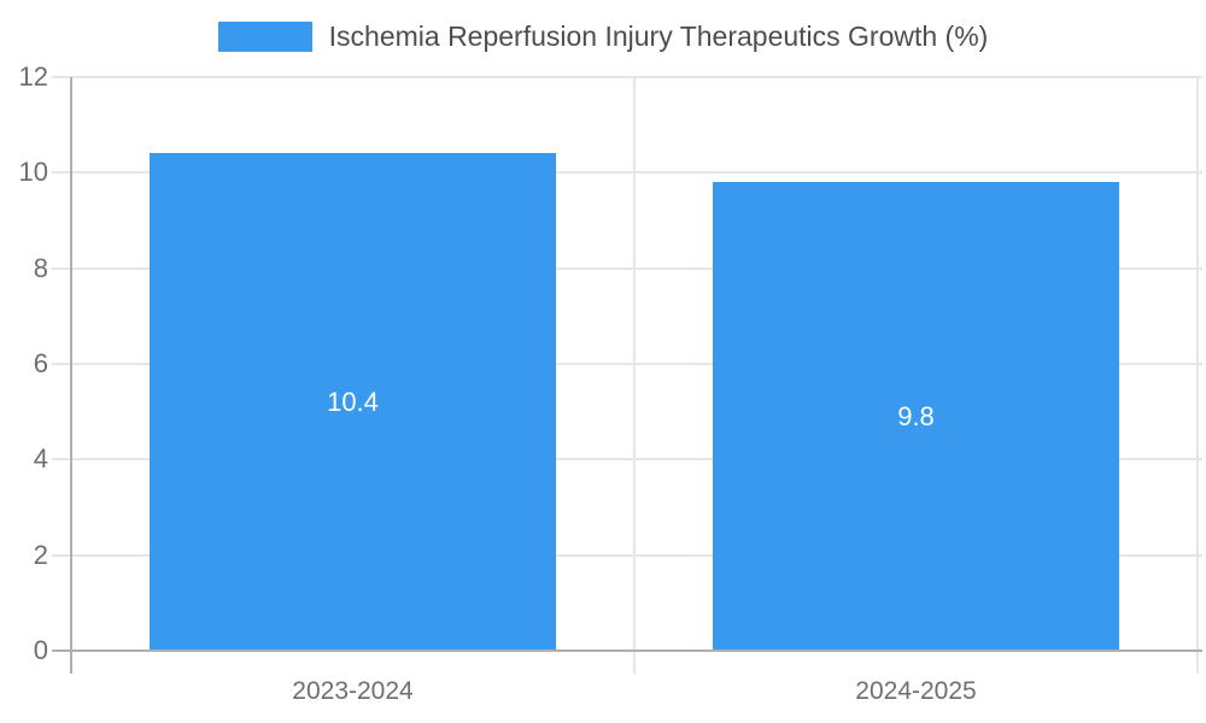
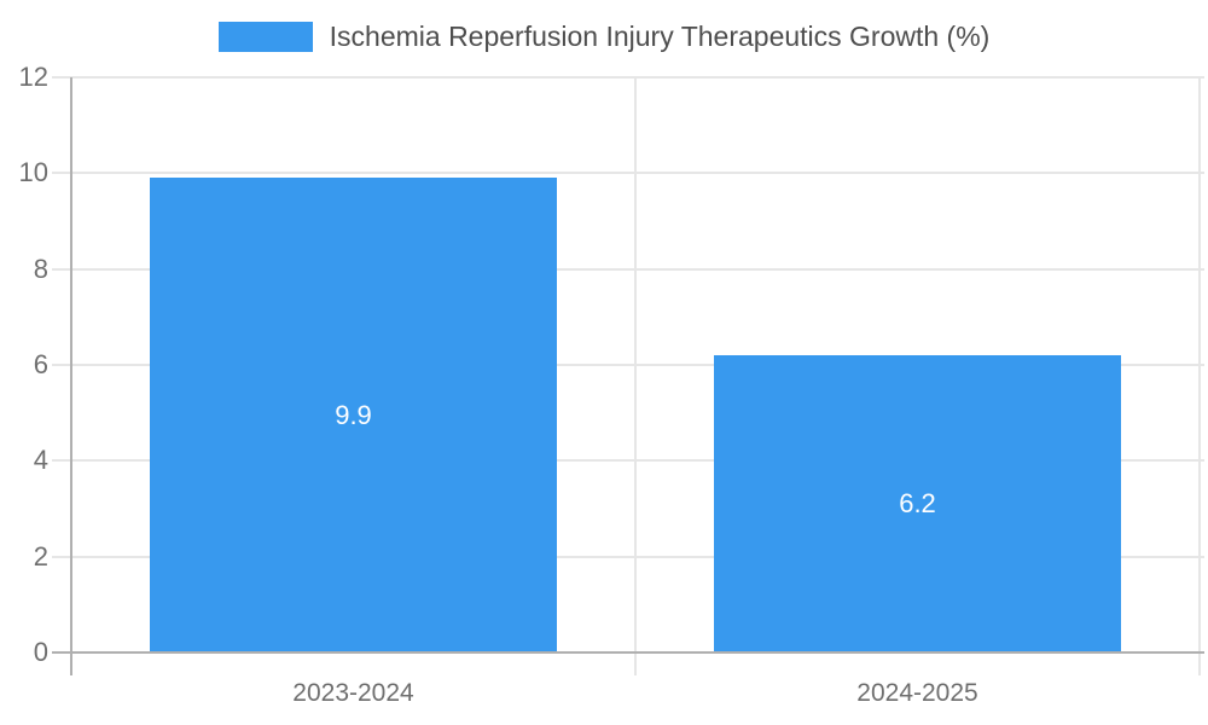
2023-2024: 10.4 -> 9.9
2024-2025: 9.8 -> 6.2
